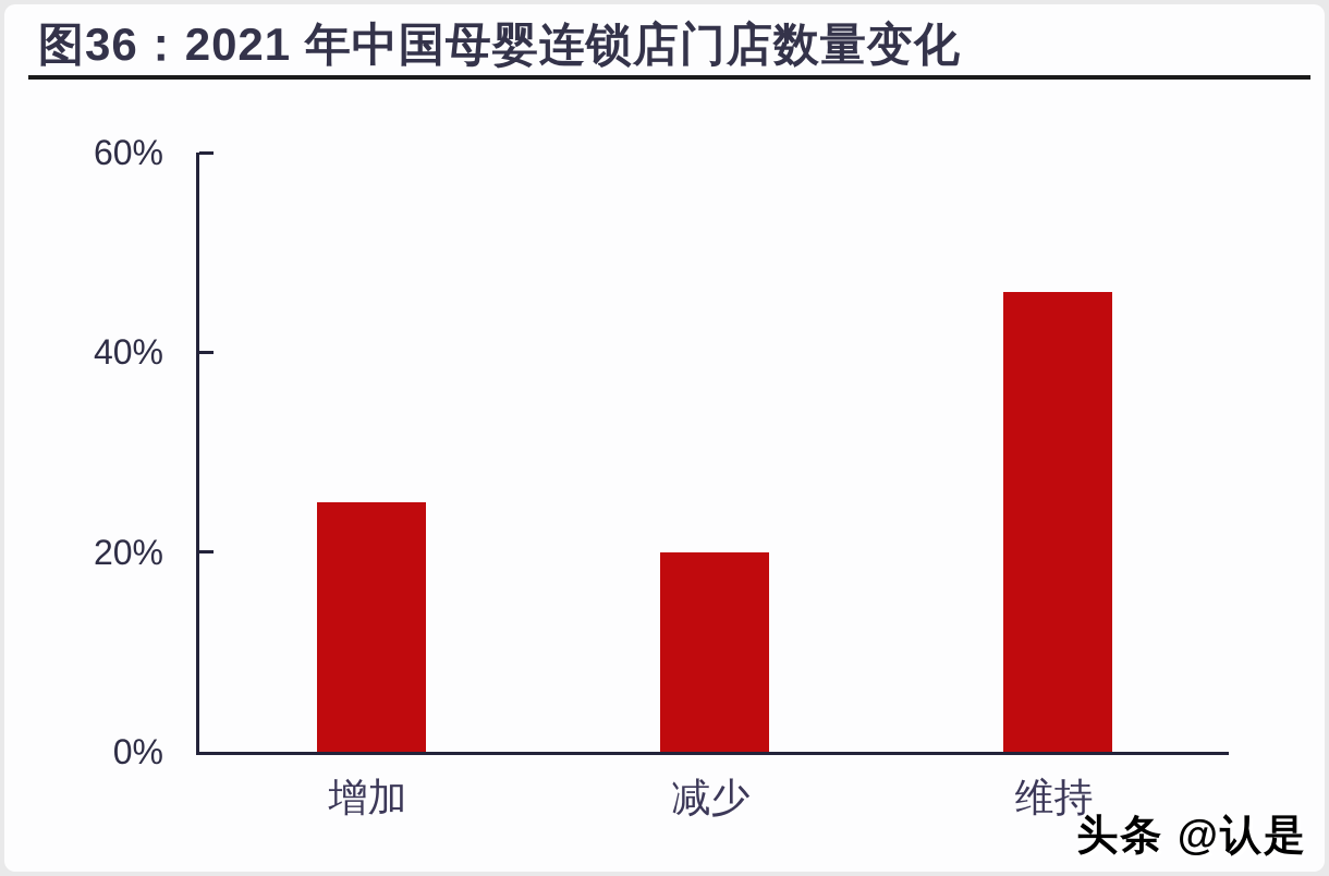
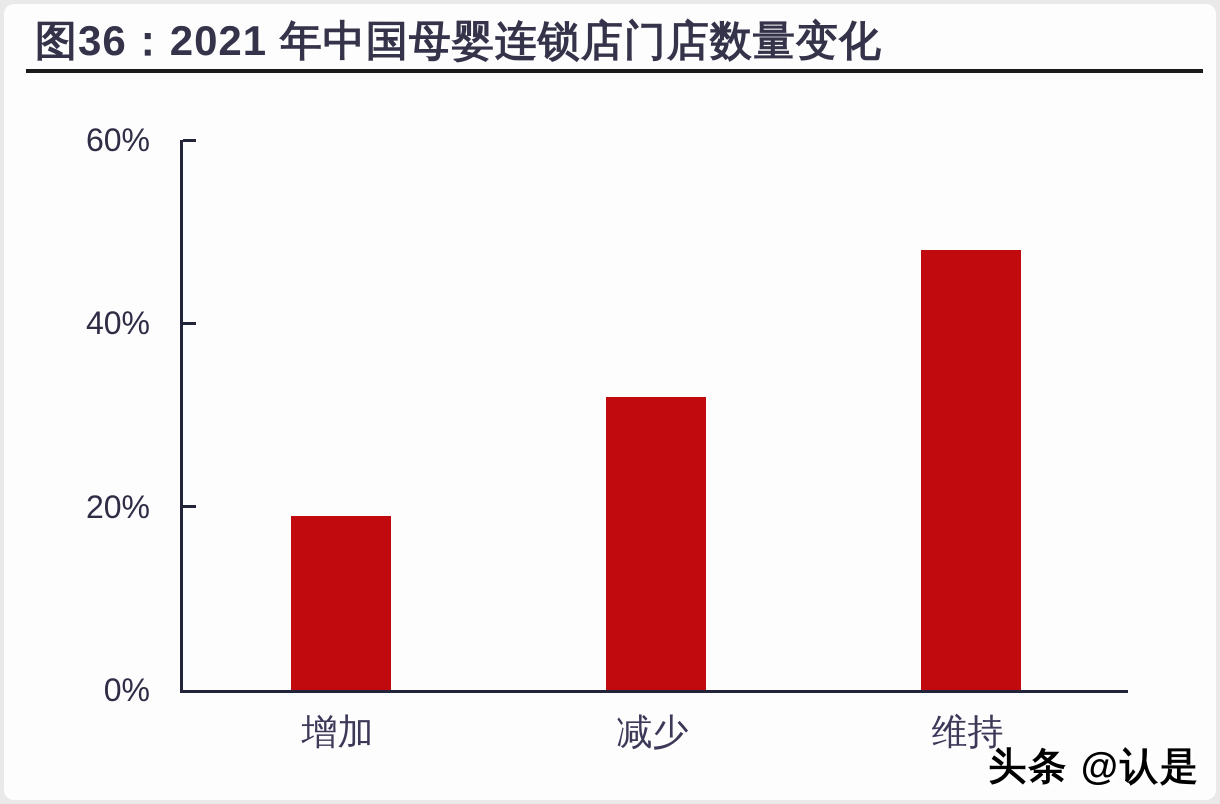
增加: 25% -> 19%
减少: 20% -> 32%
维持: 46% -> 48%
